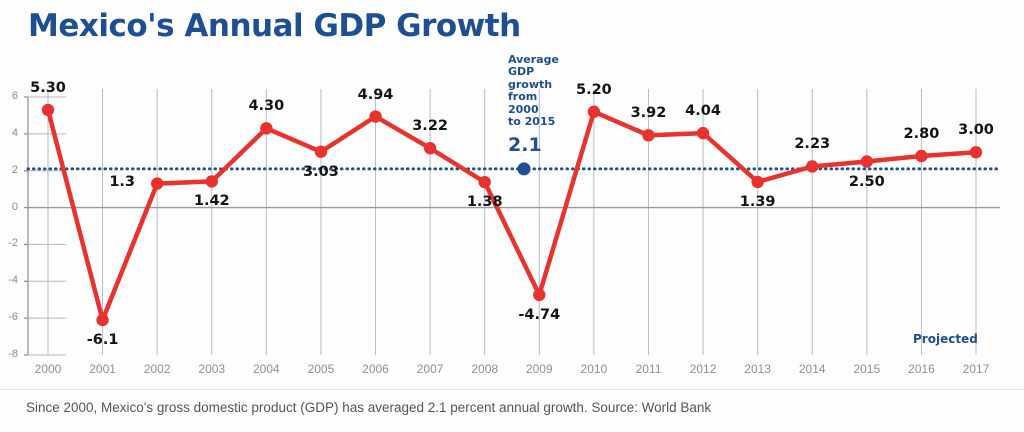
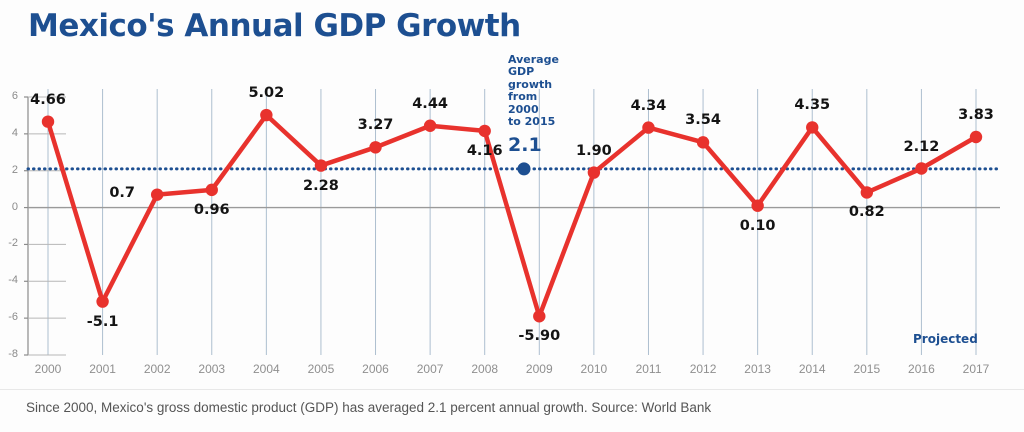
2000: 5.30 -> 4.66
2001: -6.1 -> -5.1
2002: 1.3 -> 0.7
2003: 1.42 -> 0.96
2004: 4.30 -> 5.02
2005: 3.03 -> 2.28
2006: 4.94 -> 3.27
2007: 3.22 -> 4.44
2008: 1.38 -> 4.16
2009: -4.74 -> -5.90
2010: 5.20 -> 1.90
2011: 3.92 -> 4.34
2012: 4.04 -> 3.54
2013: 1.39 -> 0.10
2014: 2.23 -> 4.35
2015: 2.50 -> 0.82
2016: 2.80 -> 2.12
2017: 3.00 -> 3.83
